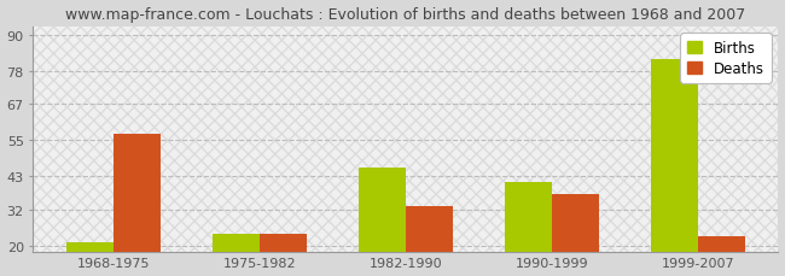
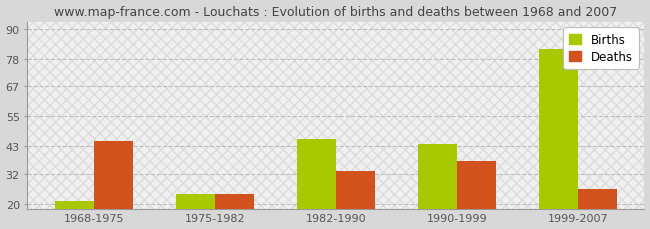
Deaths/1968-1975: 57 -> 45
Births/1990-1999: 41 -> 44
Deaths/1999-2007: 23 -> 26
